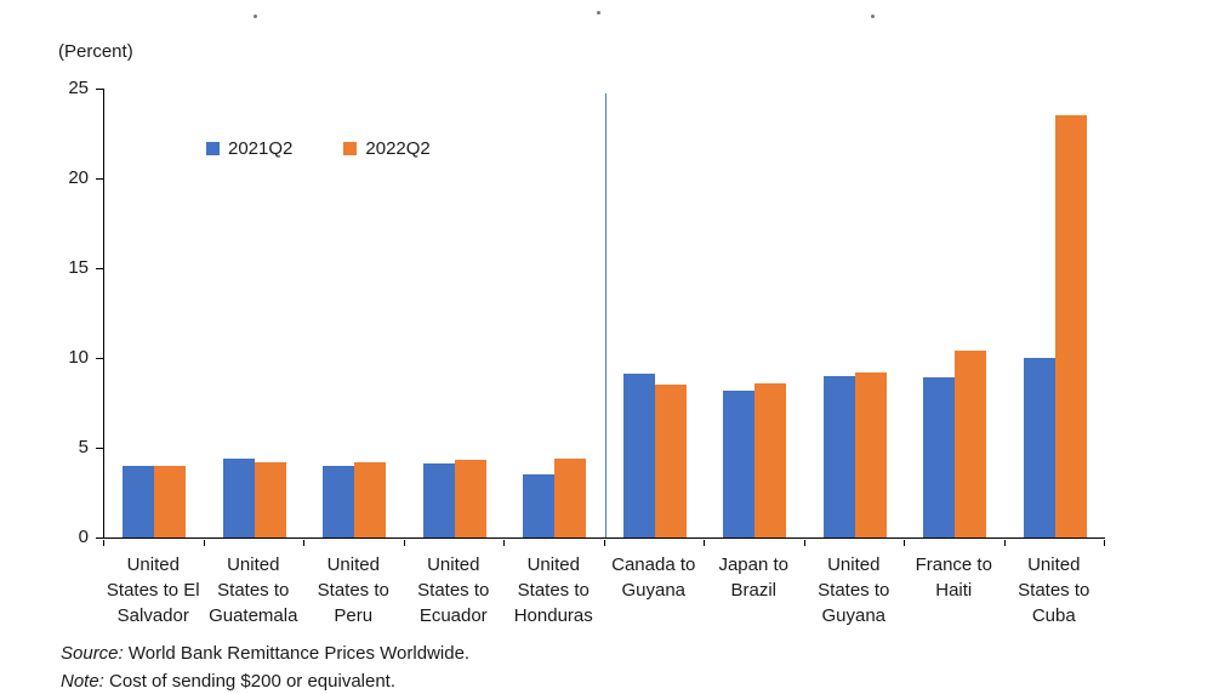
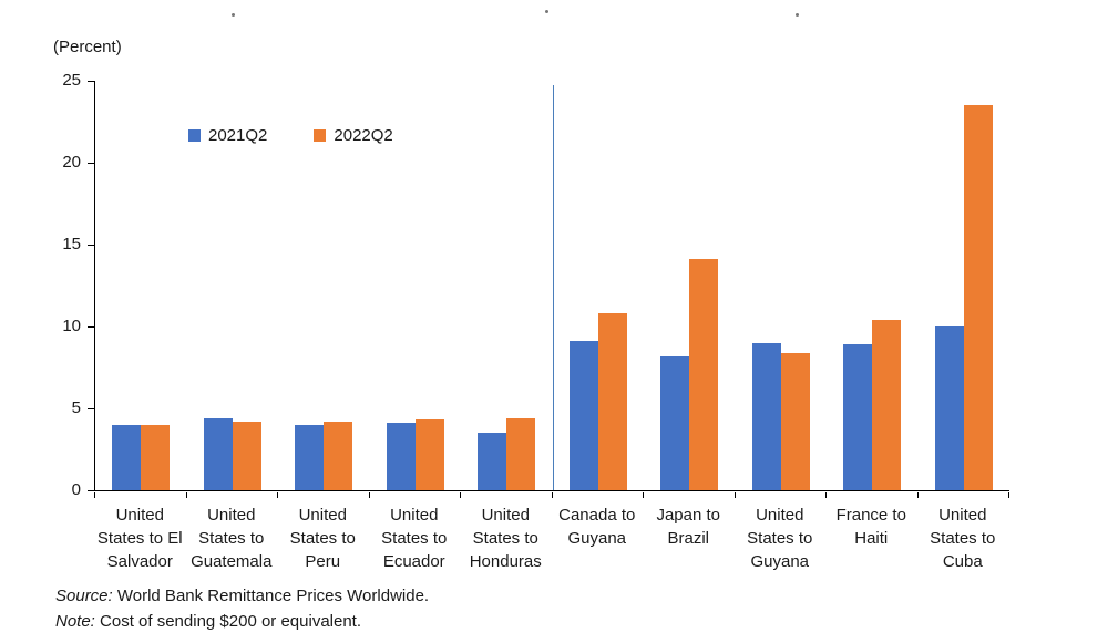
2022Q2/Canada to Guyana: 8.5 -> 10.8
2022Q2/Japan to Brazil: 8.6 -> 14.1
2022Q2/United States to Guyana: 9.2 -> 8.4
